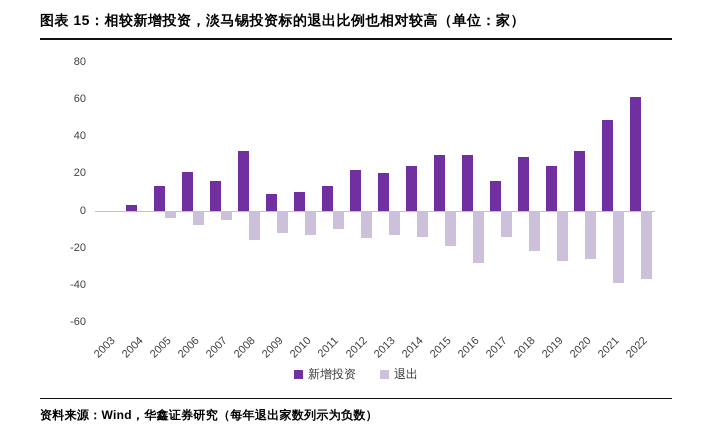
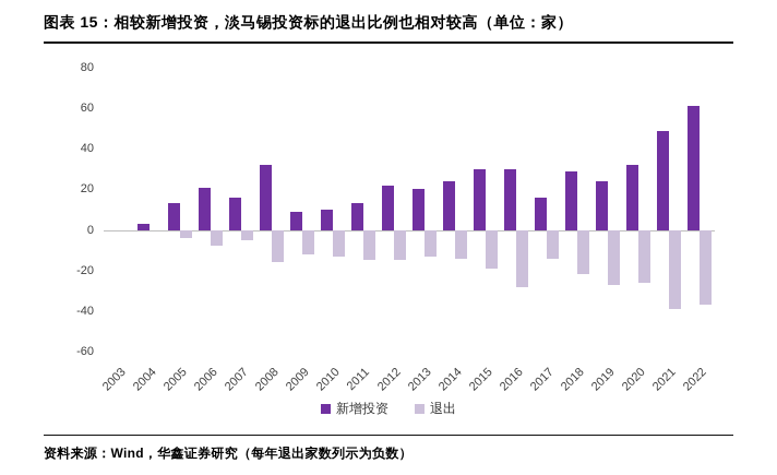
退出/2011: -10 -> -15
